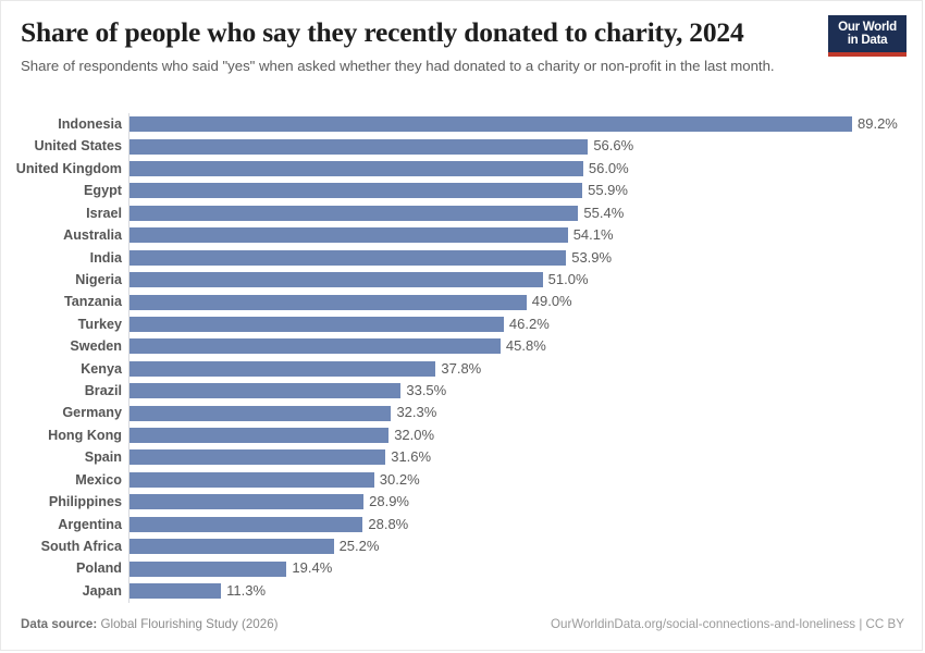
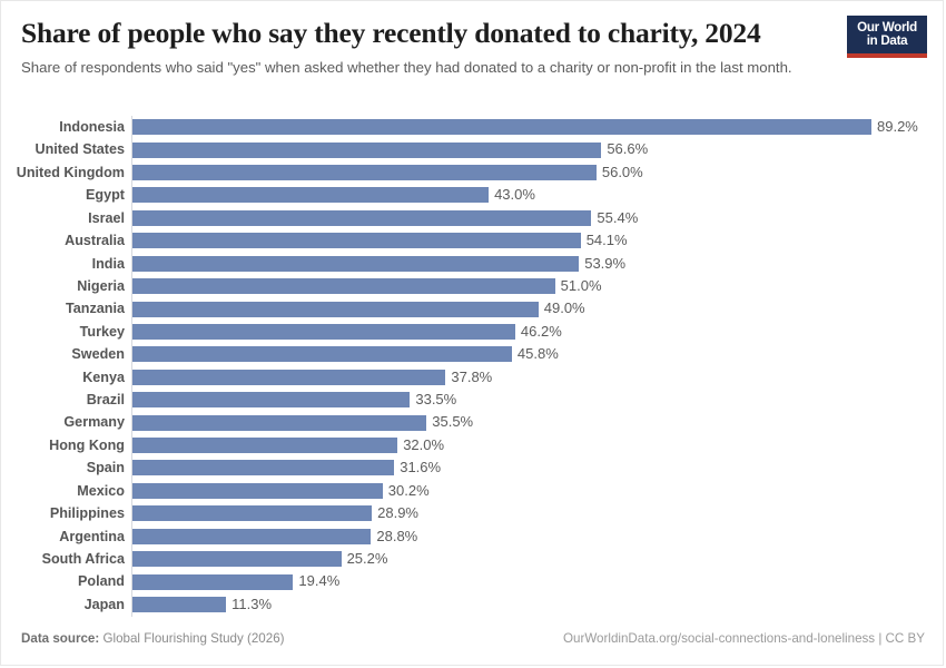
Egypt: 55.9% -> 43.0%
Germany: 32.3% -> 35.5%
